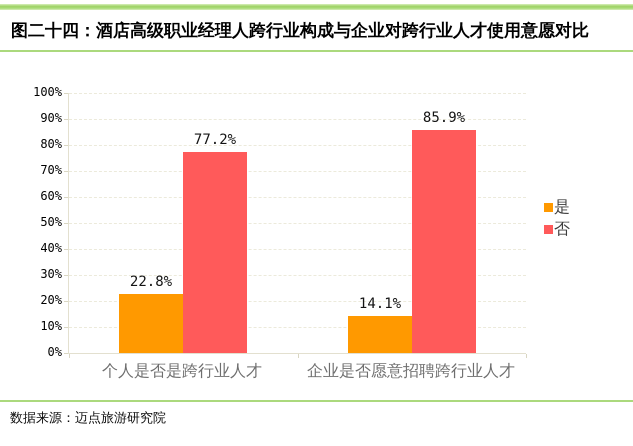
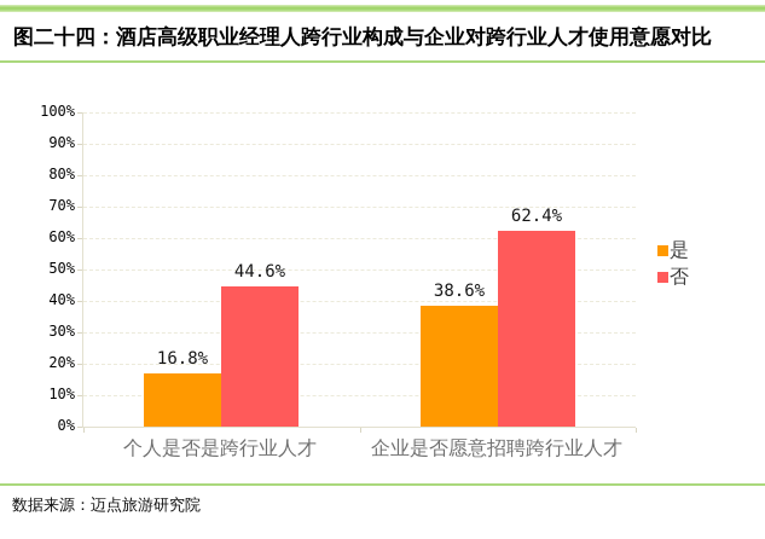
是/个人是否是跨行业人才: 22.8% -> 16.8%
否/个人是否是跨行业人才: 77.2% -> 44.6%
是/企业是否愿意招聘跨行业人才: 14.1% -> 38.6%
否/企业是否愿意招聘跨行业人才: 85.9% -> 62.4%
